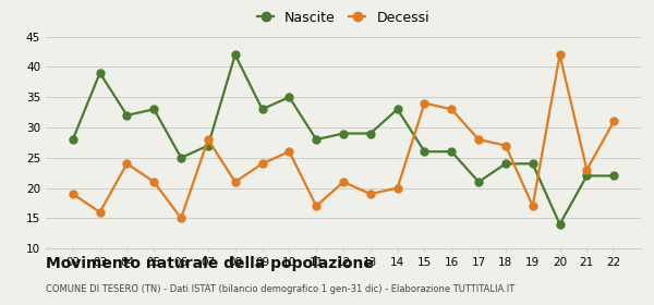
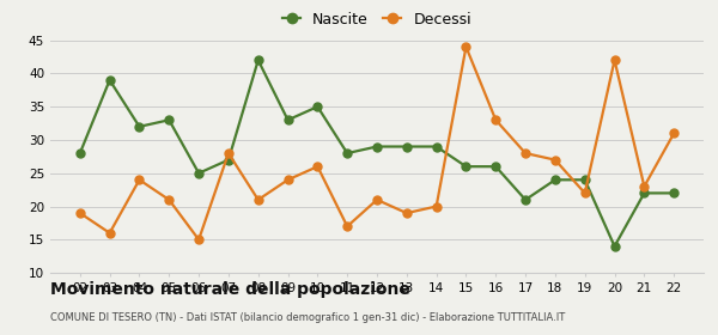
Nascite/14: 33 -> 29
Decessi/15: 34 -> 44
Decessi/19: 17 -> 22
